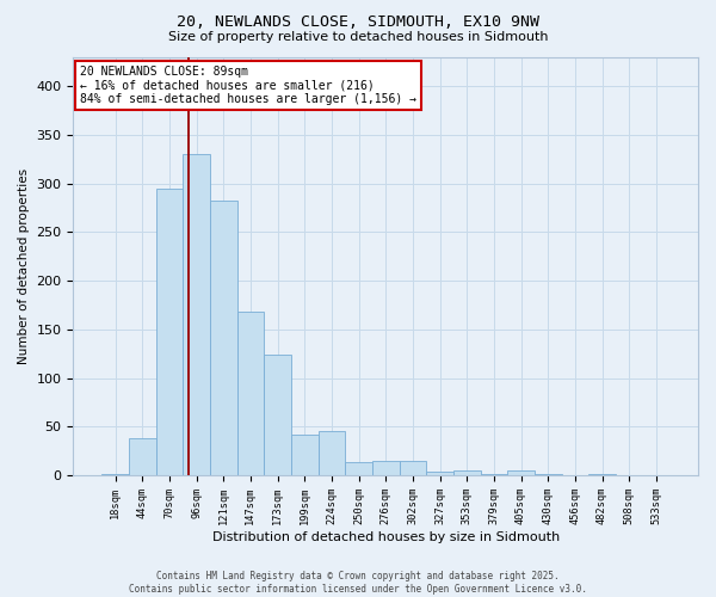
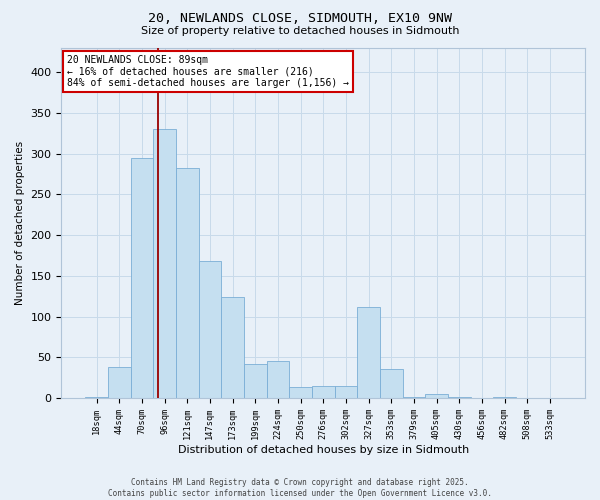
327sqm: 4 -> 112
353sqm: 5 -> 36
